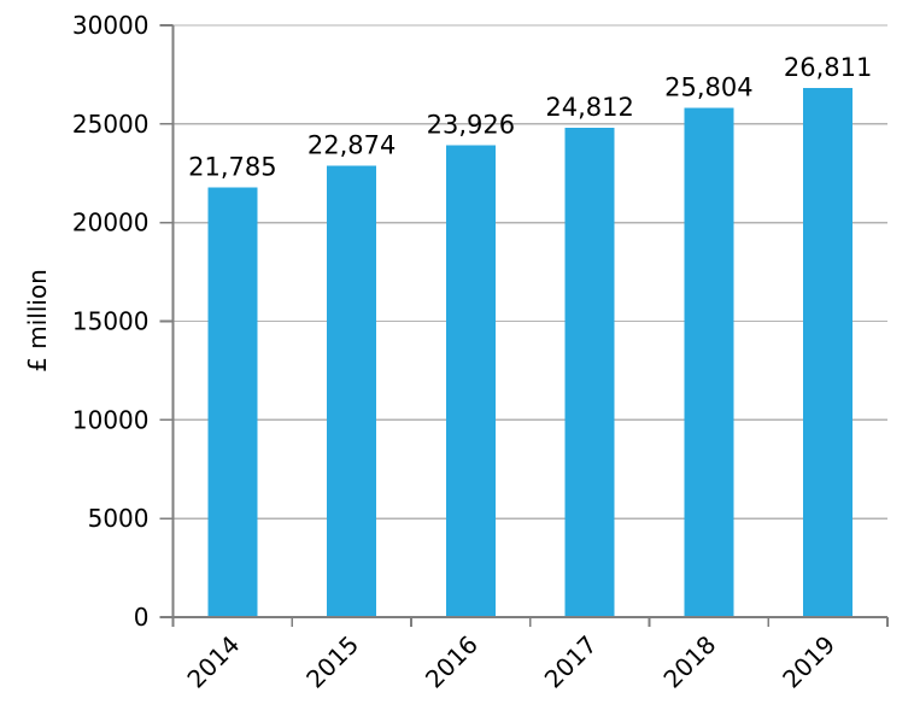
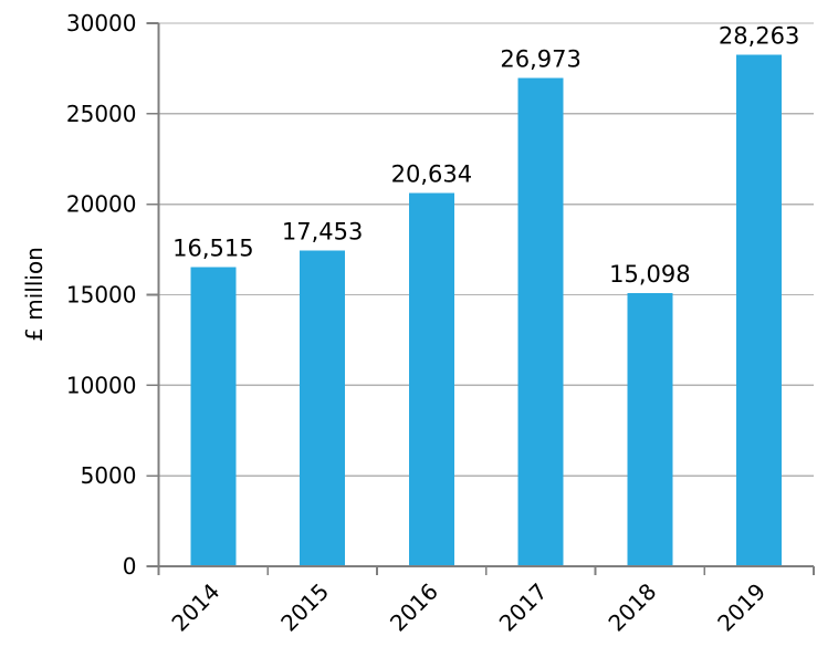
2014: 21,785 -> 16,515
2015: 22,874 -> 17,453
2016: 23,926 -> 20,634
2017: 24,812 -> 26,973
2018: 25,804 -> 15,098
2019: 26,811 -> 28,263
